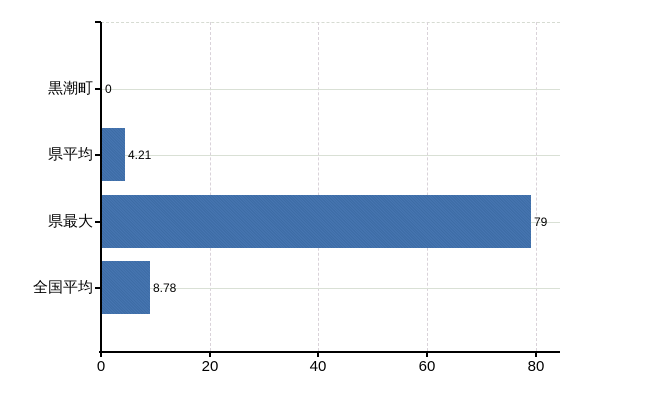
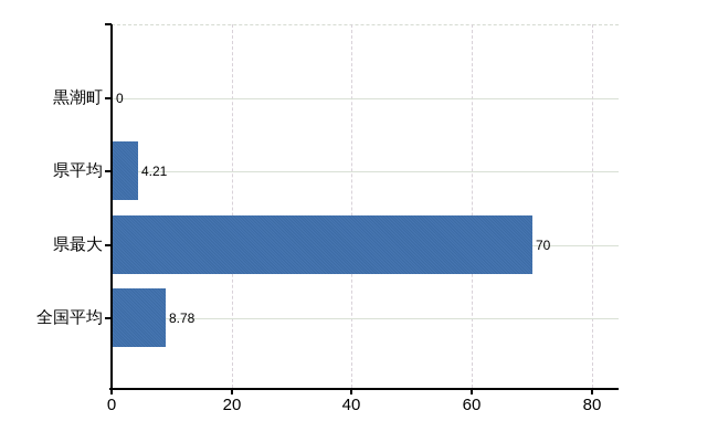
県最大: 79 -> 70
